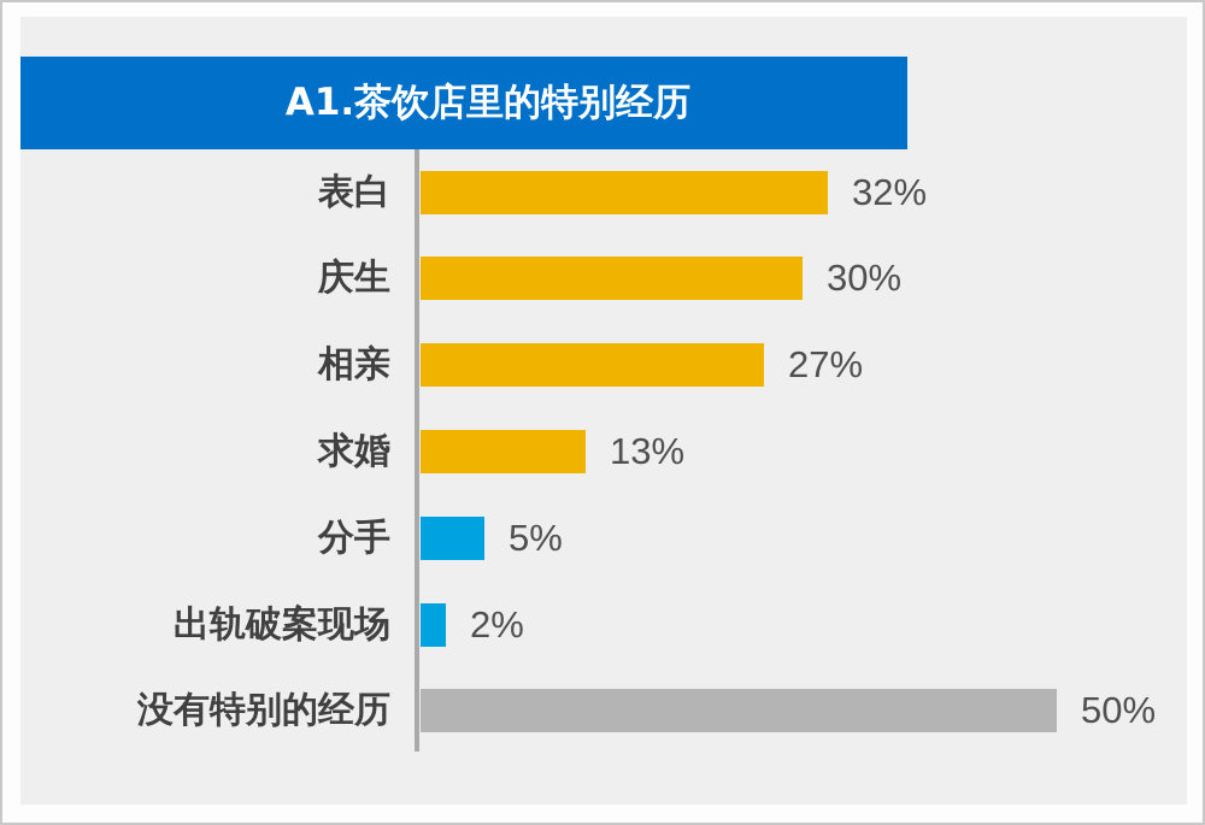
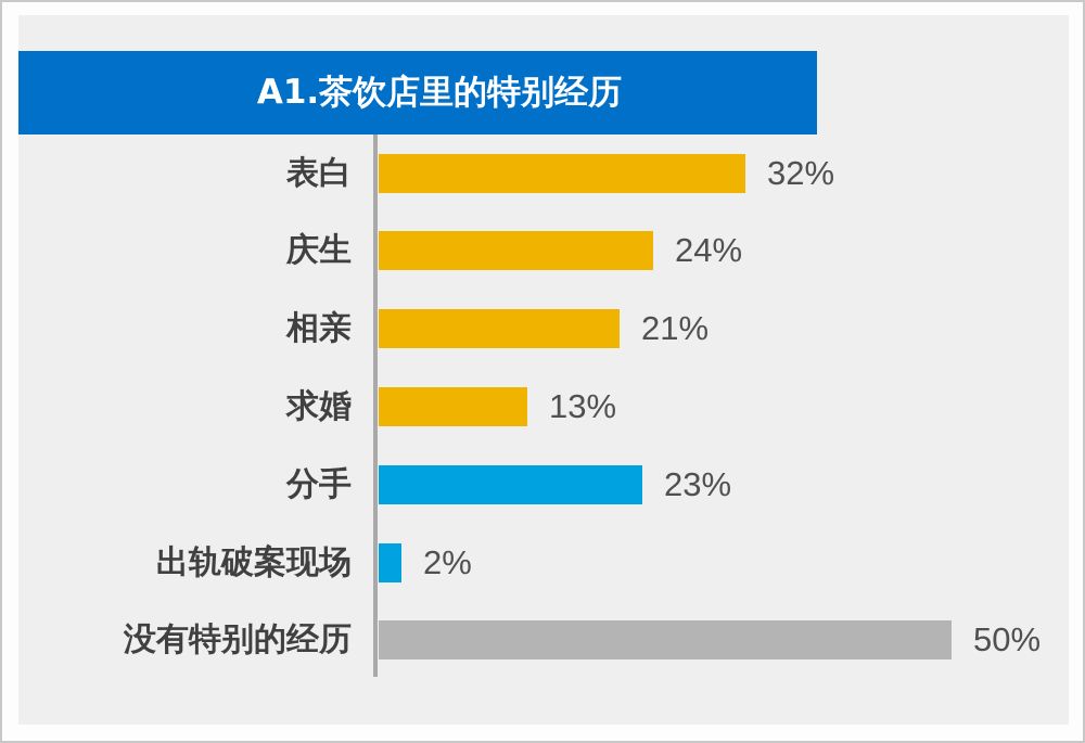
庆生: 30% -> 24%
相亲: 27% -> 21%
分手: 5% -> 23%
